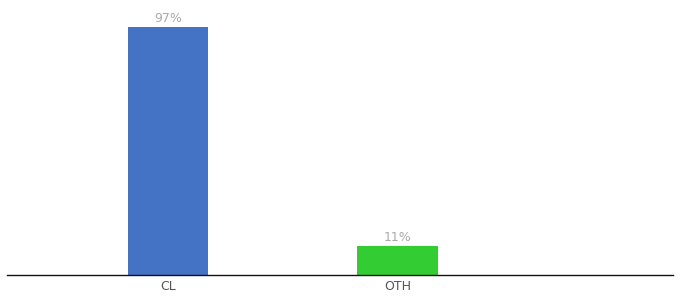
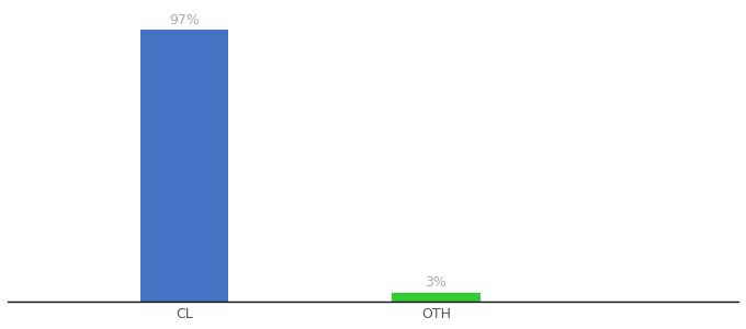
OTH: 11% -> 3%
